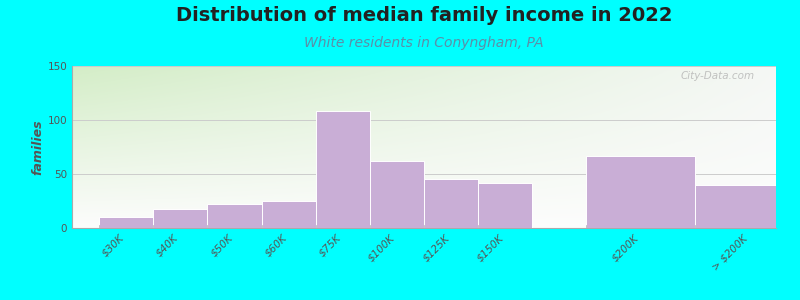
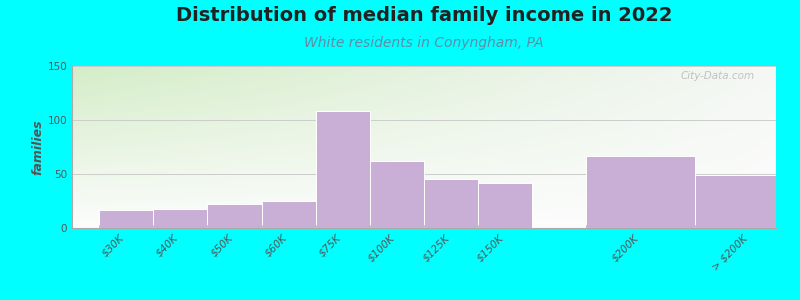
$30K: 10 -> 17
> $200K: 40 -> 49
